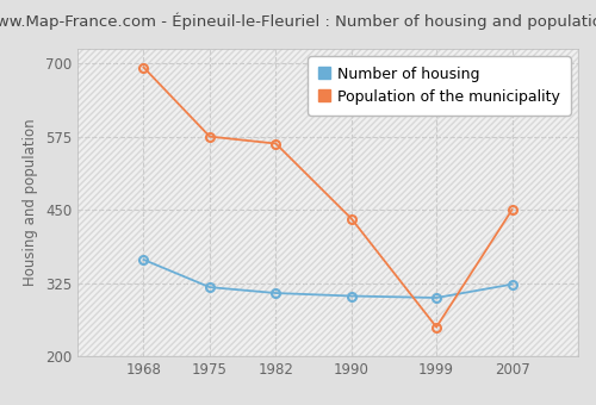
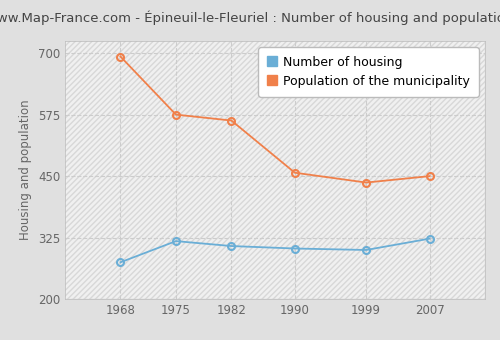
Number of housing/1968: 365 -> 275
Population of the municipality/1990: 435 -> 457
Population of the municipality/1999: 250 -> 437
